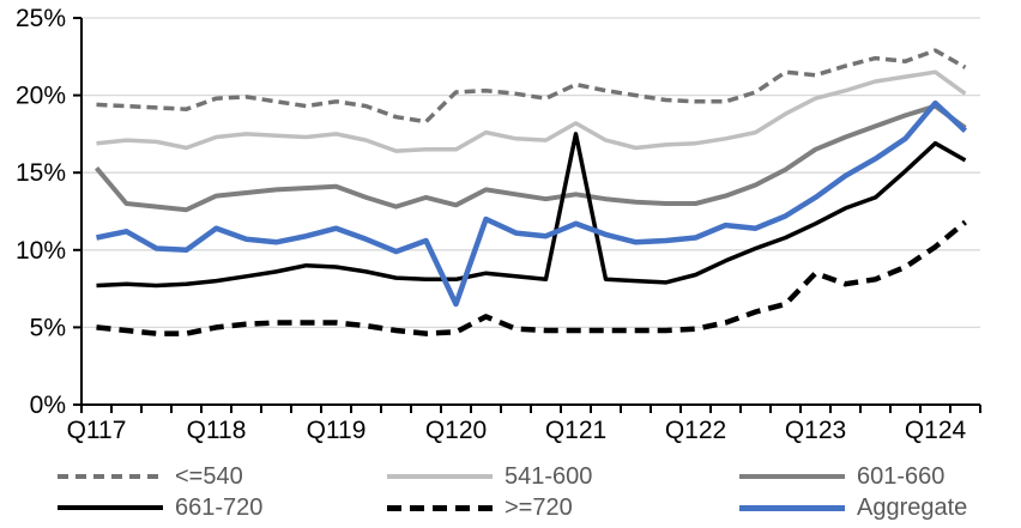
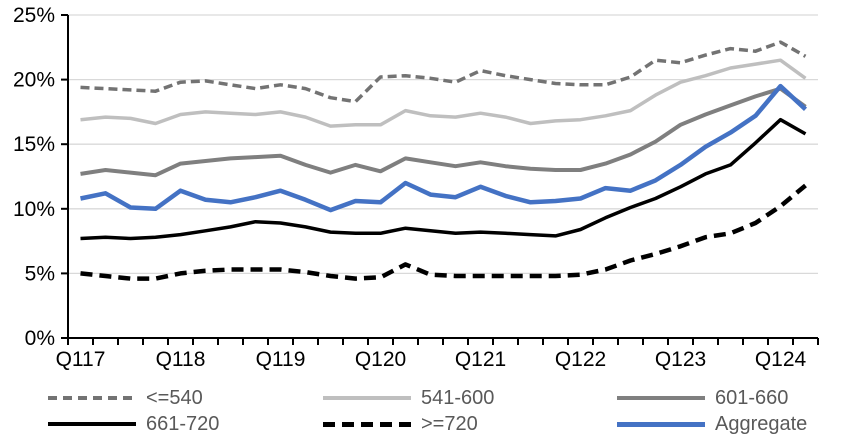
601-660/Q117: 15.3% -> 12.7%
Aggregate/Q120: 6.5% -> 10.5%
541-600/Q121: 18.2% -> 17.4%
661-720/Q121: 17.5% -> 8.2%
>=720/Q123: 8.5% -> 7.1%
